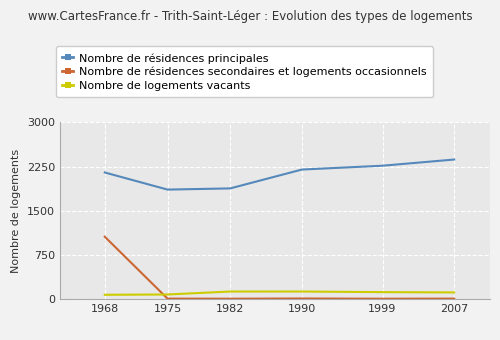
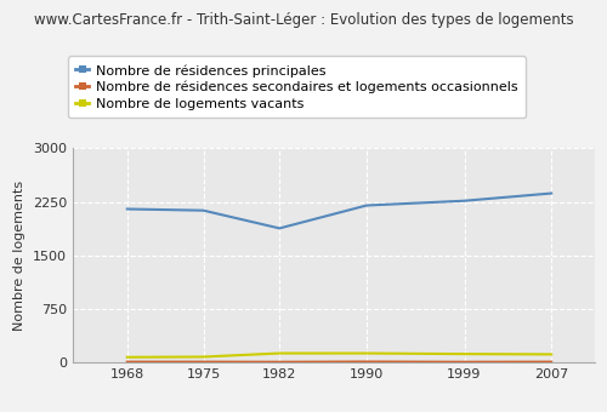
Nombre de résidences secondaires et logements occasionnels/1968: 1060 -> 10
Nombre de résidences principales/1975: 1860 -> 2130
